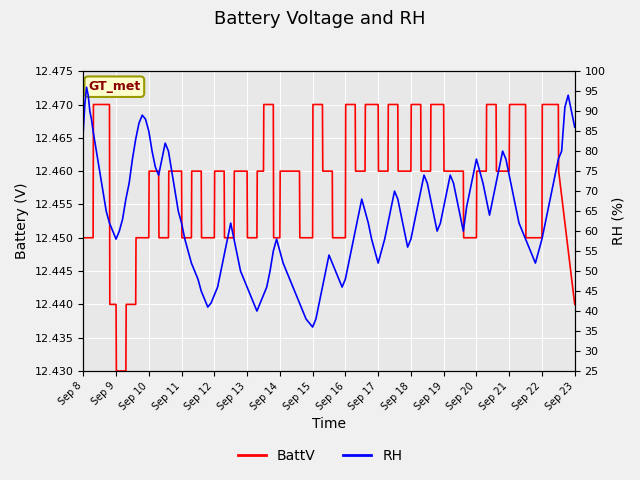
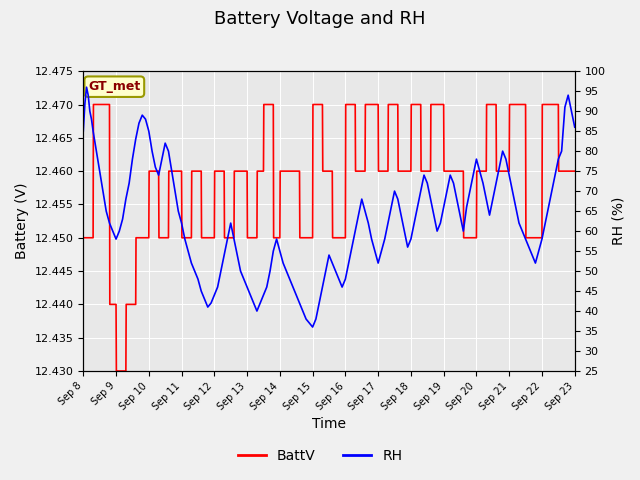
BattV/Sep 23: 12.44 -> 12.46
